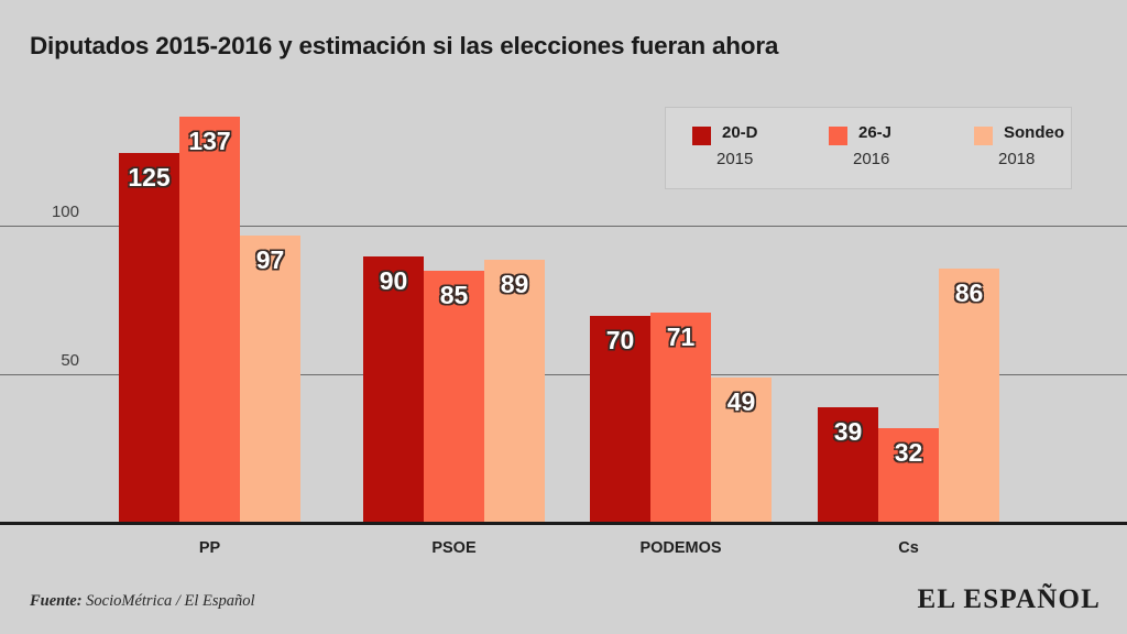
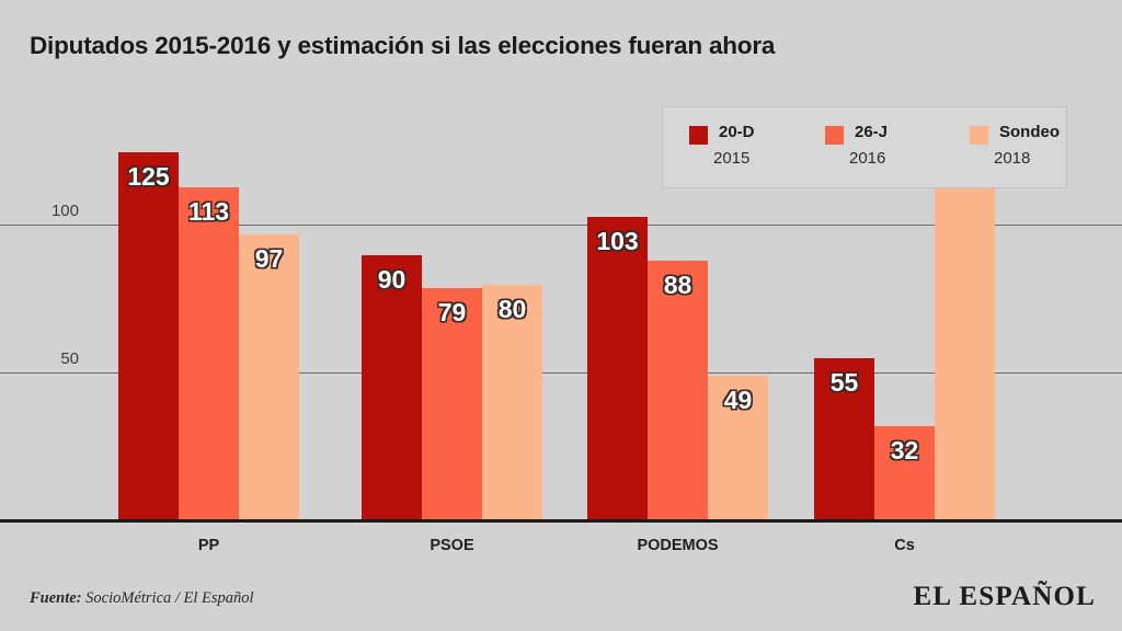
26-J/PP: 137 -> 113
26-J/PSOE: 85 -> 79
Sondeo/PSOE: 89 -> 80
20-D/PODEMOS: 70 -> 103
26-J/PODEMOS: 71 -> 88
20-D/Cs: 39 -> 55
Sondeo/Cs: 86 -> 131
